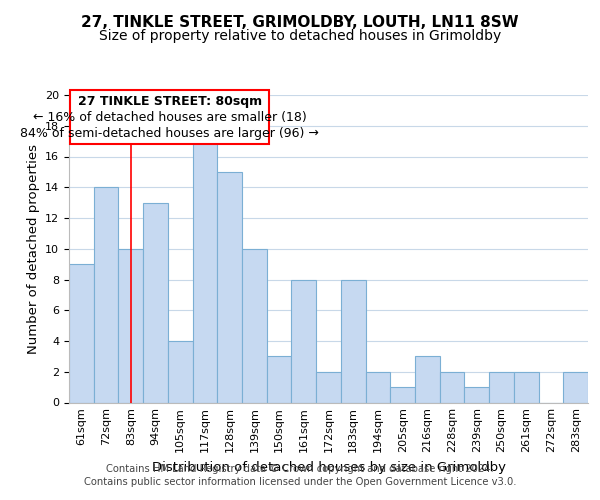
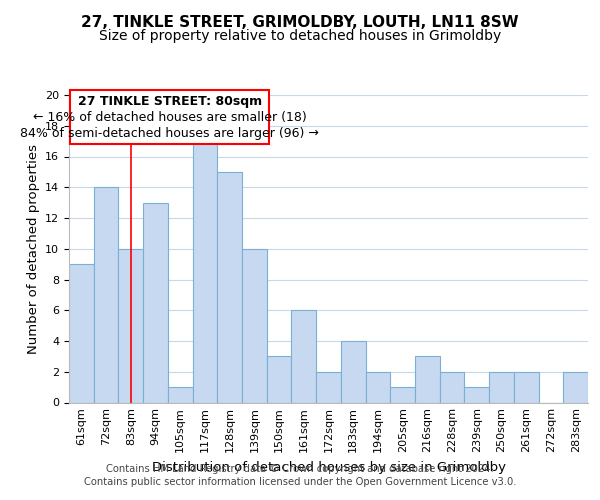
105sqm: 4 -> 1
161sqm: 8 -> 6
183sqm: 8 -> 4
